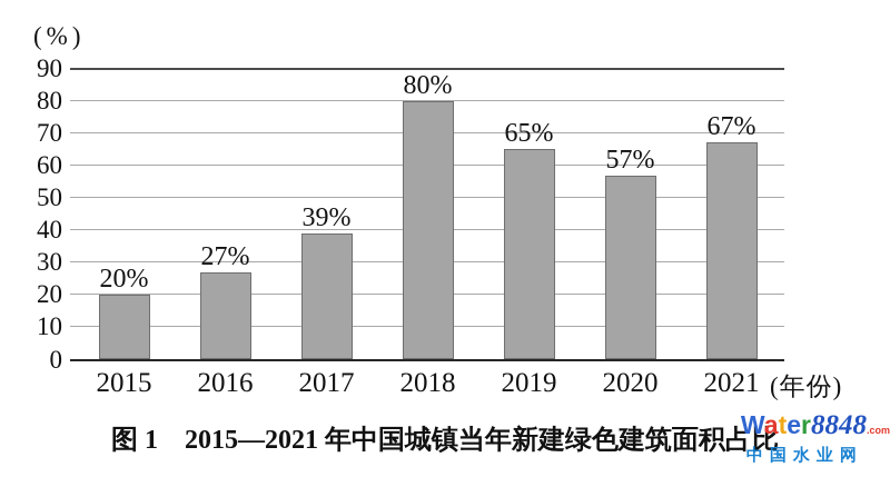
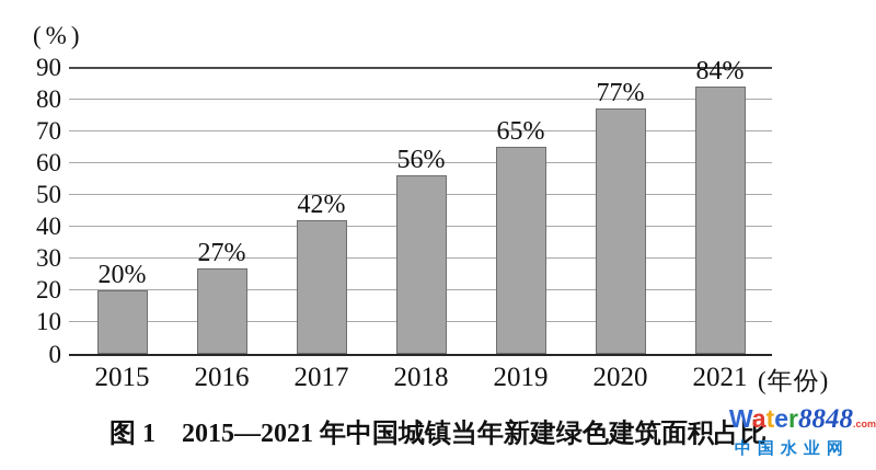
2017: 39% -> 42%
2018: 80% -> 56%
2020: 57% -> 77%
2021: 67% -> 84%
